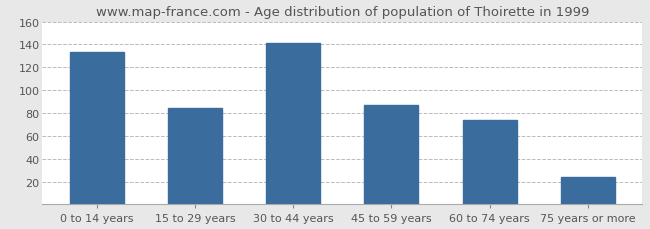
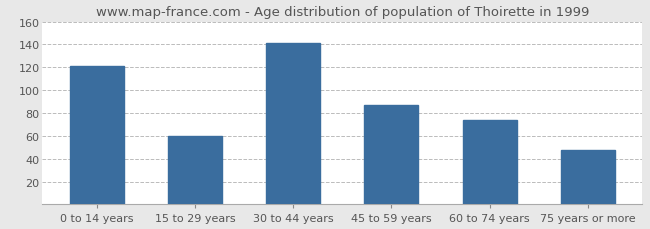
0 to 14 years: 133 -> 121
15 to 29 years: 84 -> 60
75 years or more: 24 -> 48
